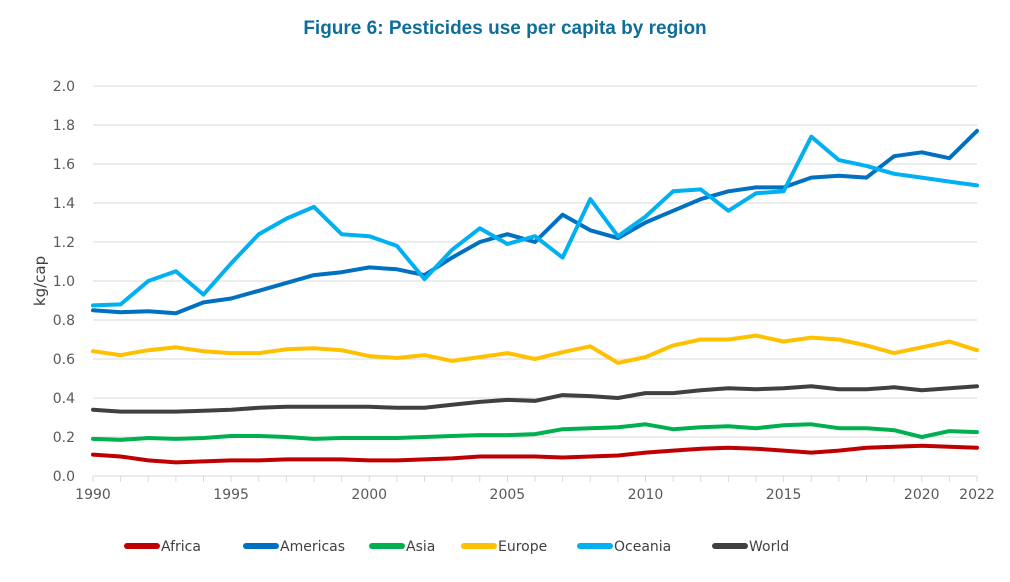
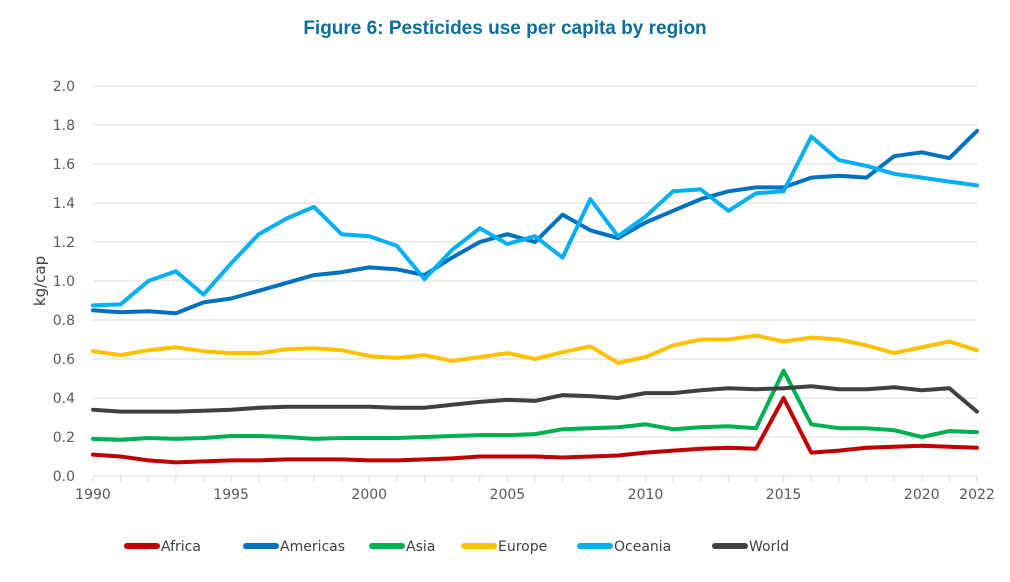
Africa/2015: 0.13 -> 0.40
Asia/2015: 0.26 -> 0.54
World/2022: 0.46 -> 0.33
